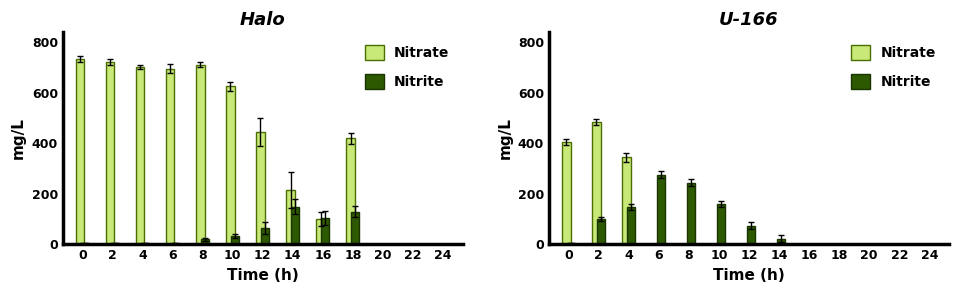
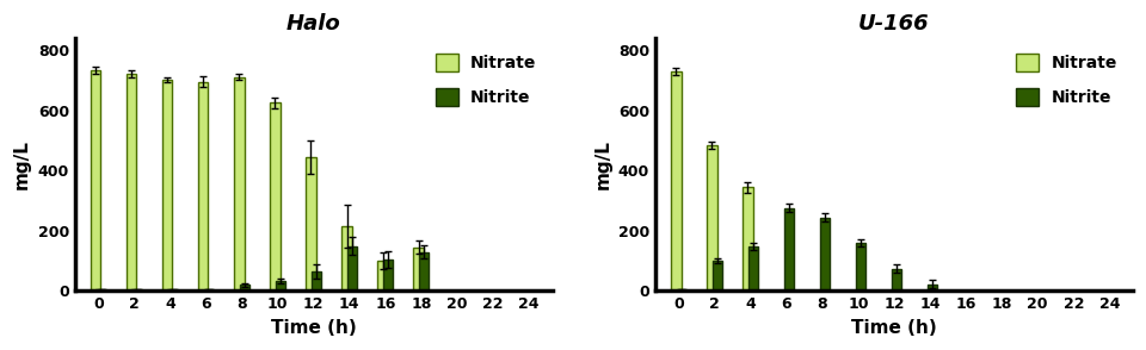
Halo/Nitrate/18: 420 -> 145
U-166/Nitrate/0: 405 -> 730
